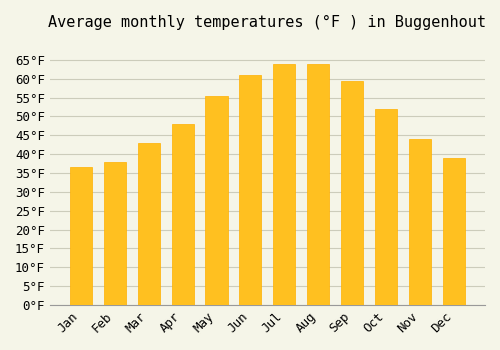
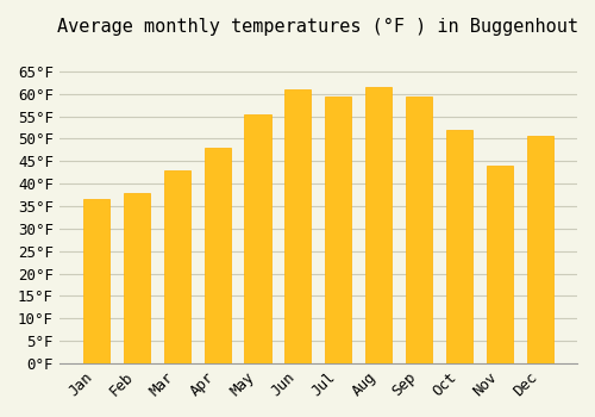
Jul: 64.0°F -> 59.5°F
Aug: 64.0°F -> 61.5°F
Dec: 39.0°F -> 50.5°F
